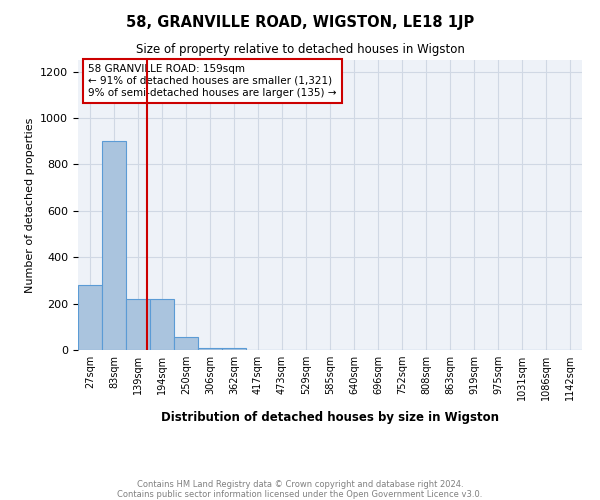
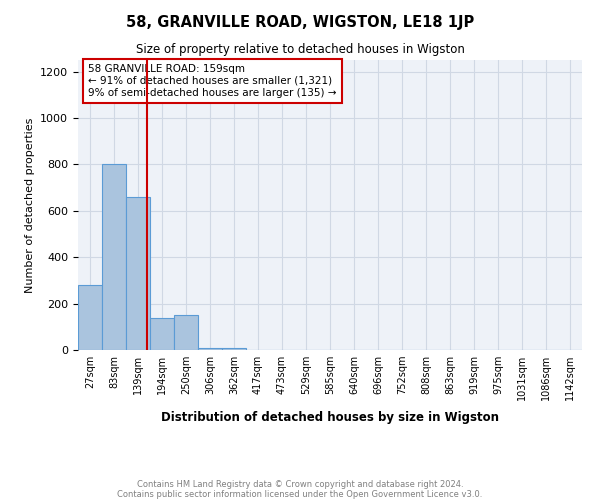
83sqm: 900 -> 800
139sqm: 220 -> 660
194sqm: 220 -> 140
250sqm: 55 -> 150
